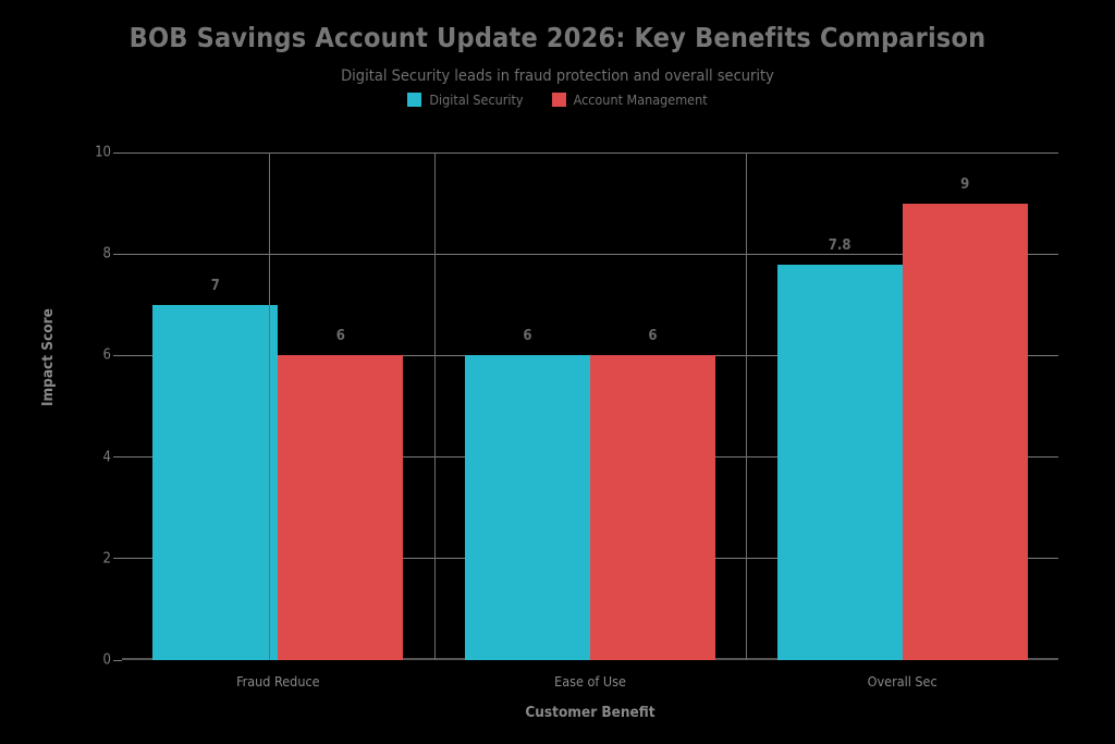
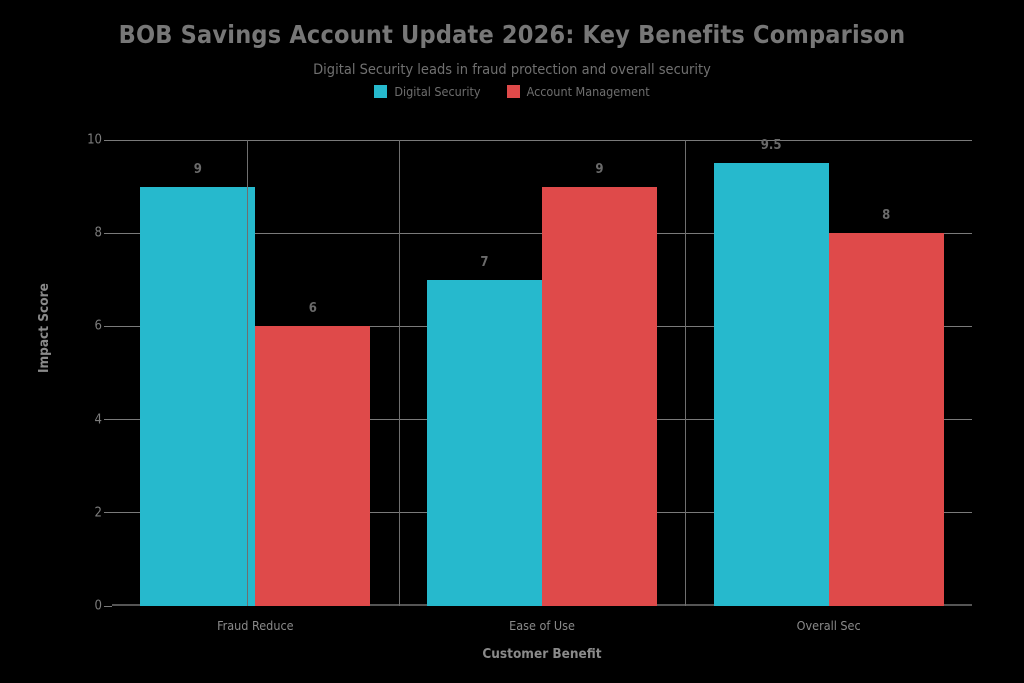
Digital Security/Fraud Reduce: 7 -> 9
Digital Security/Ease of Use: 6 -> 7
Account Management/Ease of Use: 6 -> 9
Digital Security/Overall Sec: 7.8 -> 9.5
Account Management/Overall Sec: 9 -> 8
